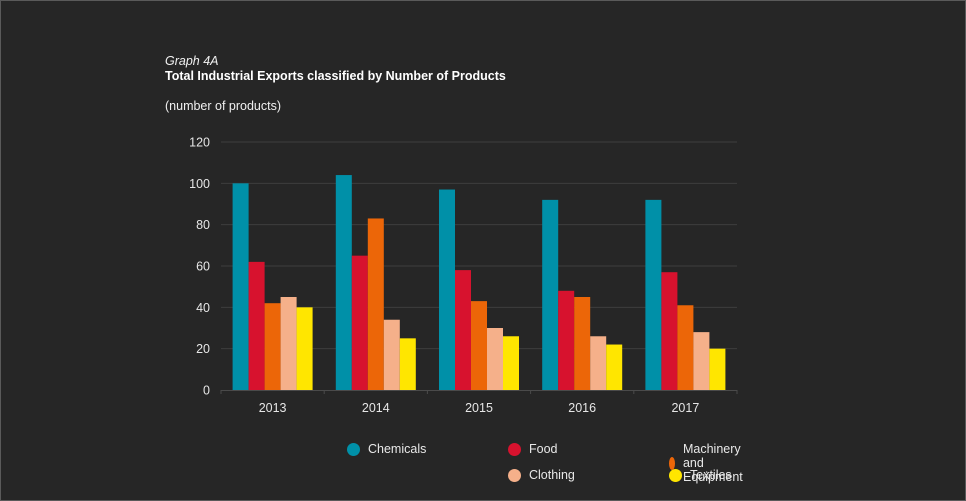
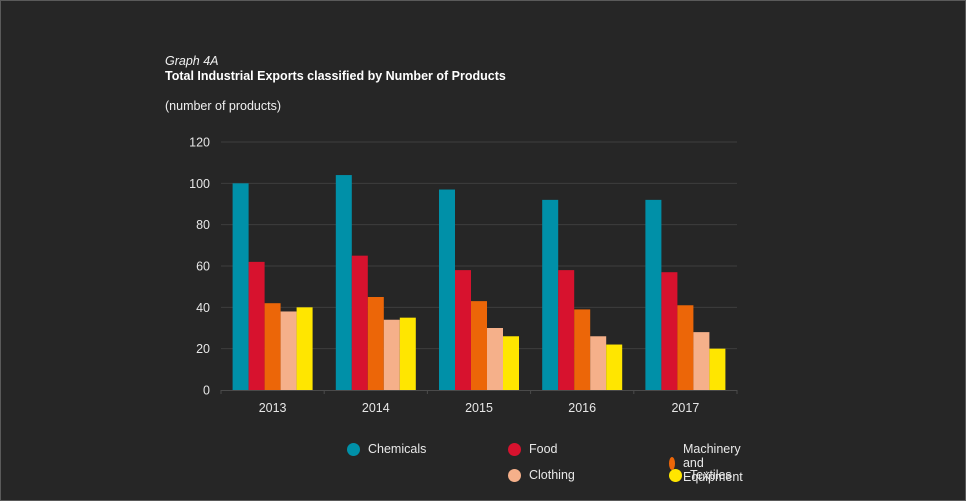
Clothing/2013: 45 -> 38
Machinery and Equipment/2014: 83 -> 45
Textiles/2014: 25 -> 35
Food/2016: 48 -> 58
Machinery and Equipment/2016: 45 -> 39
